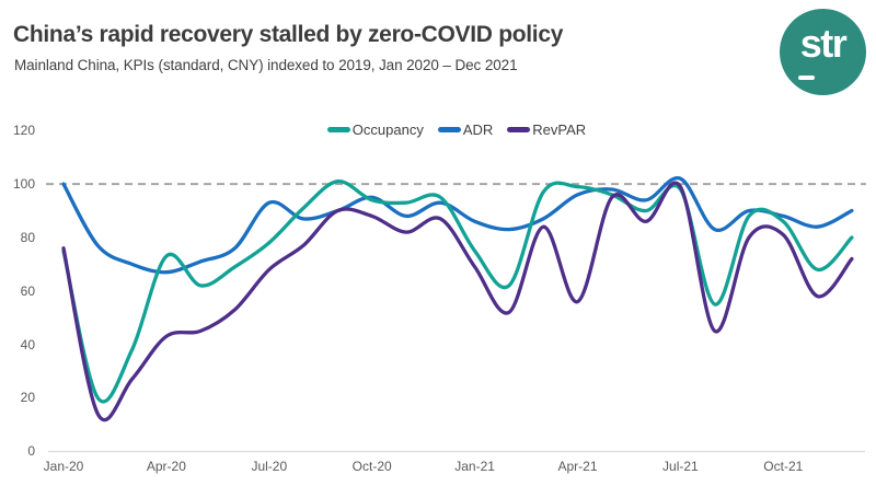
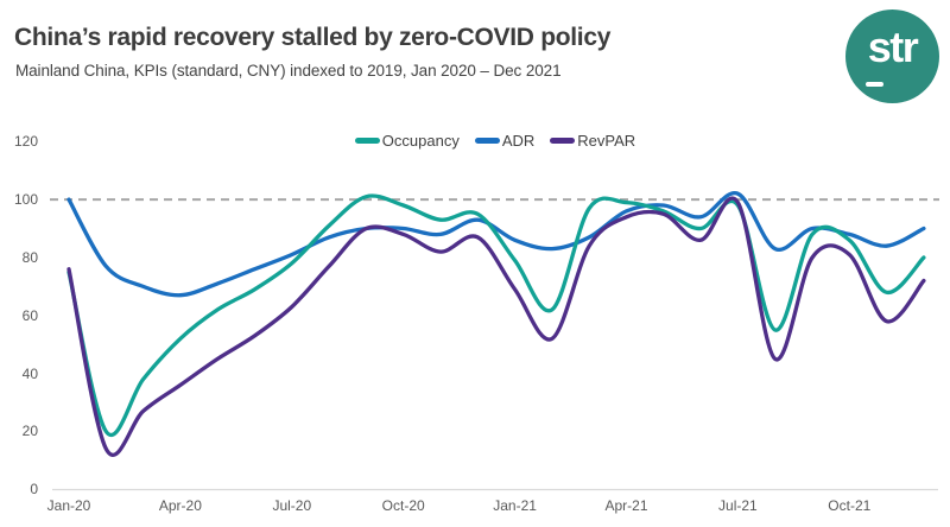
Occupancy/Apr-20: 73 -> 52
RevPAR/Apr-20: 43 -> 36
ADR/Jul-20: 93 -> 81
RevPAR/Jul-20: 68 -> 63
Occupancy/Oct-20: 94 -> 98
ADR/Oct-20: 95 -> 90
Occupancy/Jan-21: 75 -> 79
RevPAR/Apr-21: 56 -> 94
